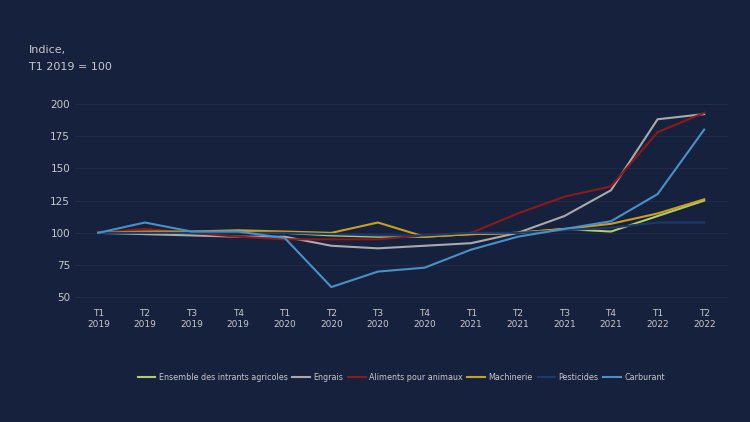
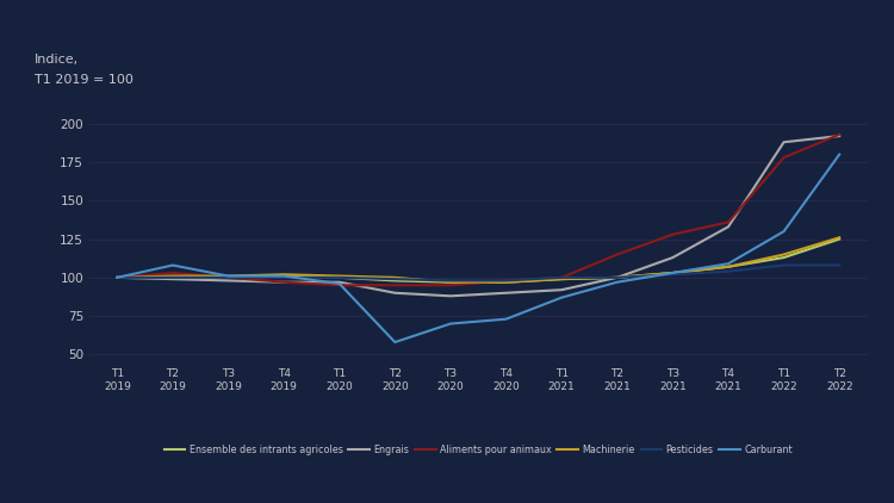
Machinerie/T3 2020: 108 -> 97
Ensemble des intrants agricoles/T4 2021: 101 -> 107
